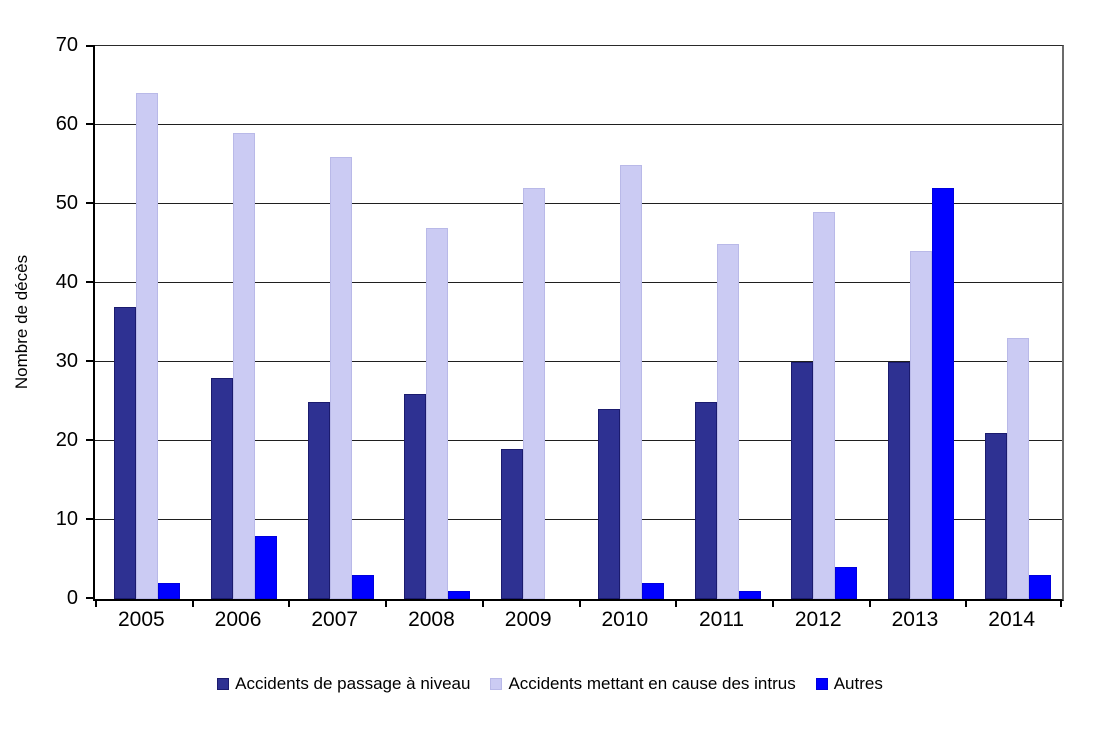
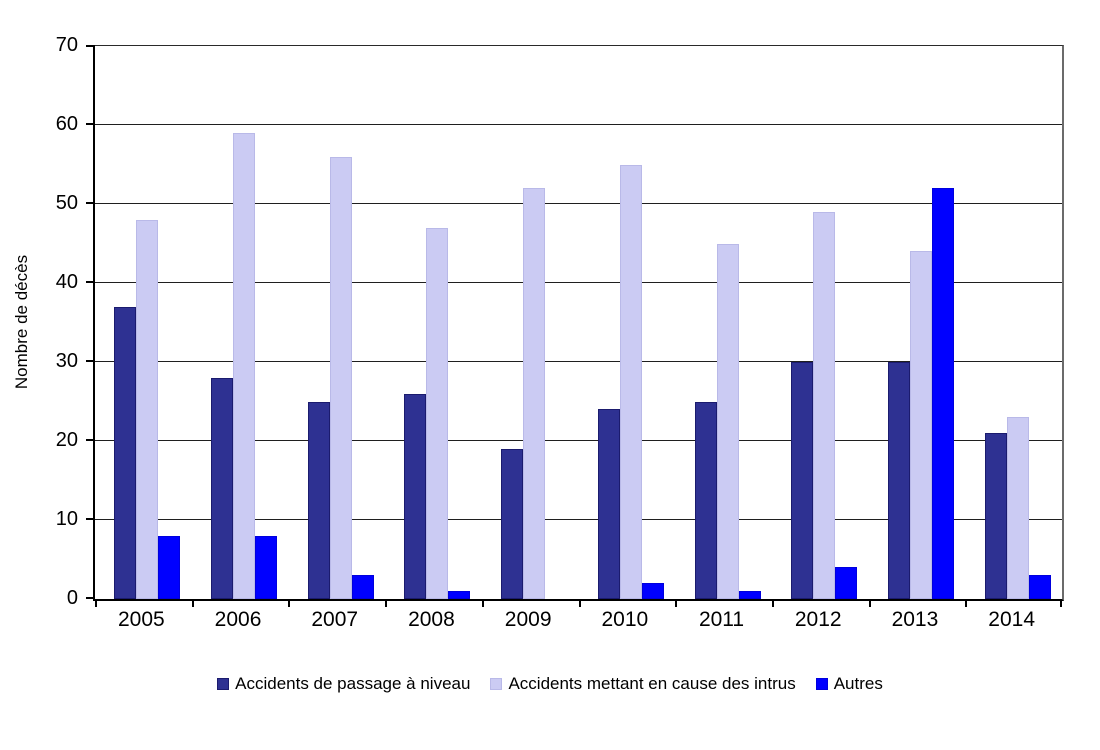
Accidents mettant en cause des intrus/2005: 64 -> 48
Autres/2005: 2 -> 8
Accidents mettant en cause des intrus/2014: 33 -> 23
